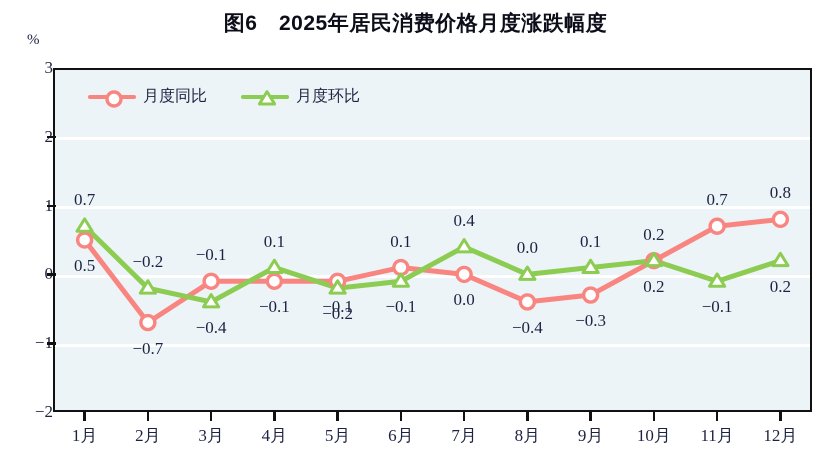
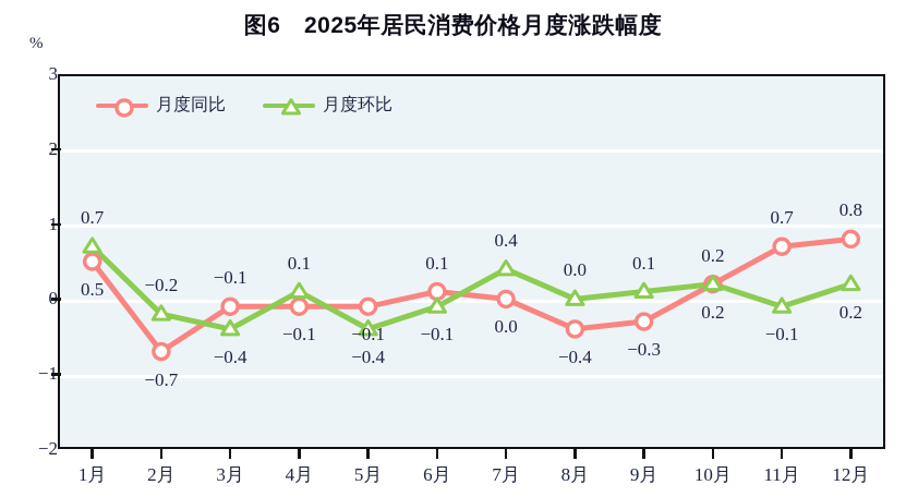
月度环比/5月: −0.2 -> −0.4
